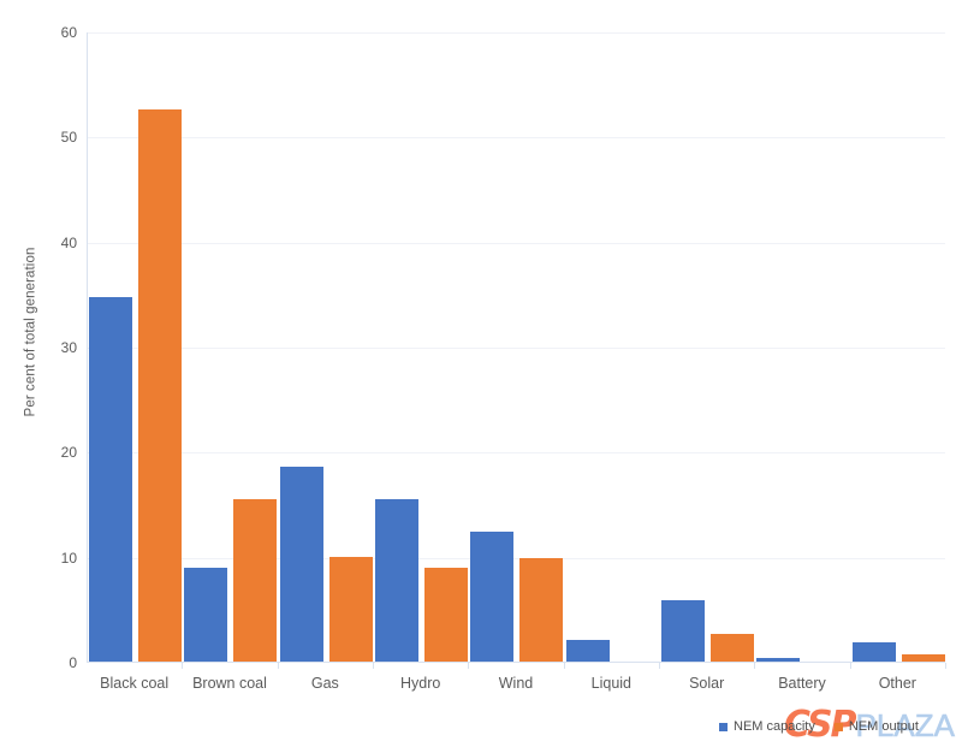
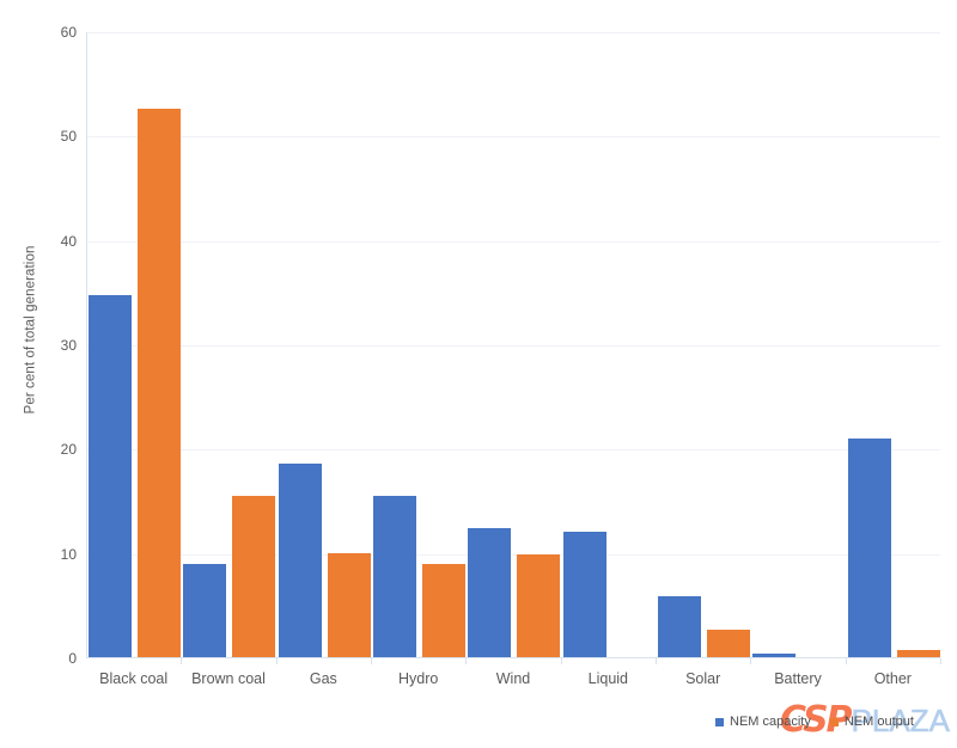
NEM capacity/Liquid: 2 -> 12
NEM capacity/Other: 2 -> 21
